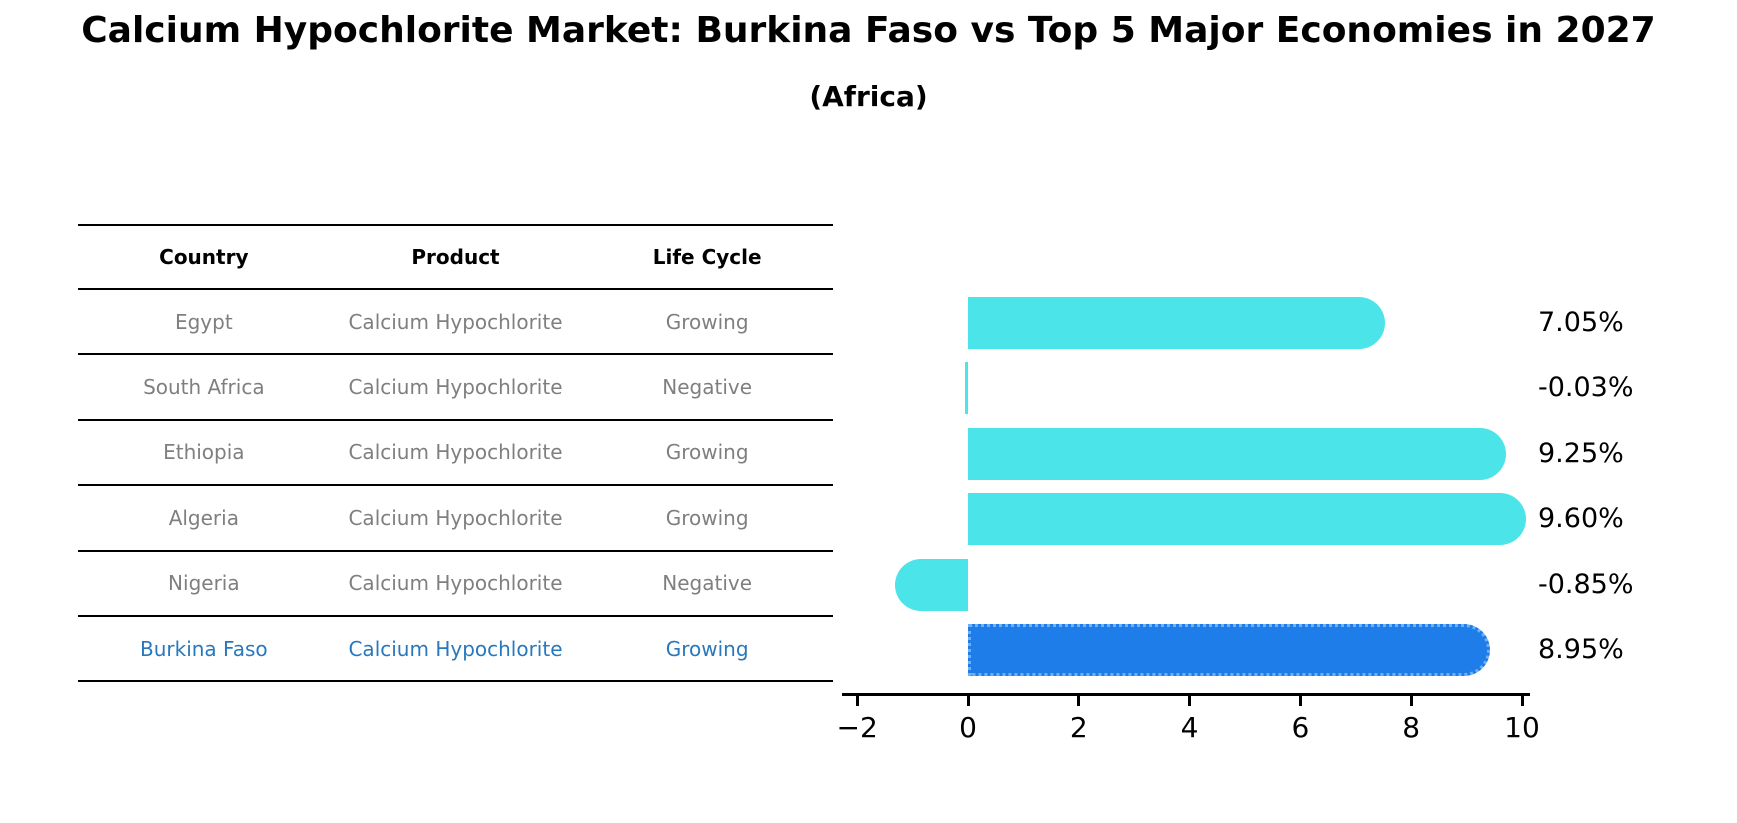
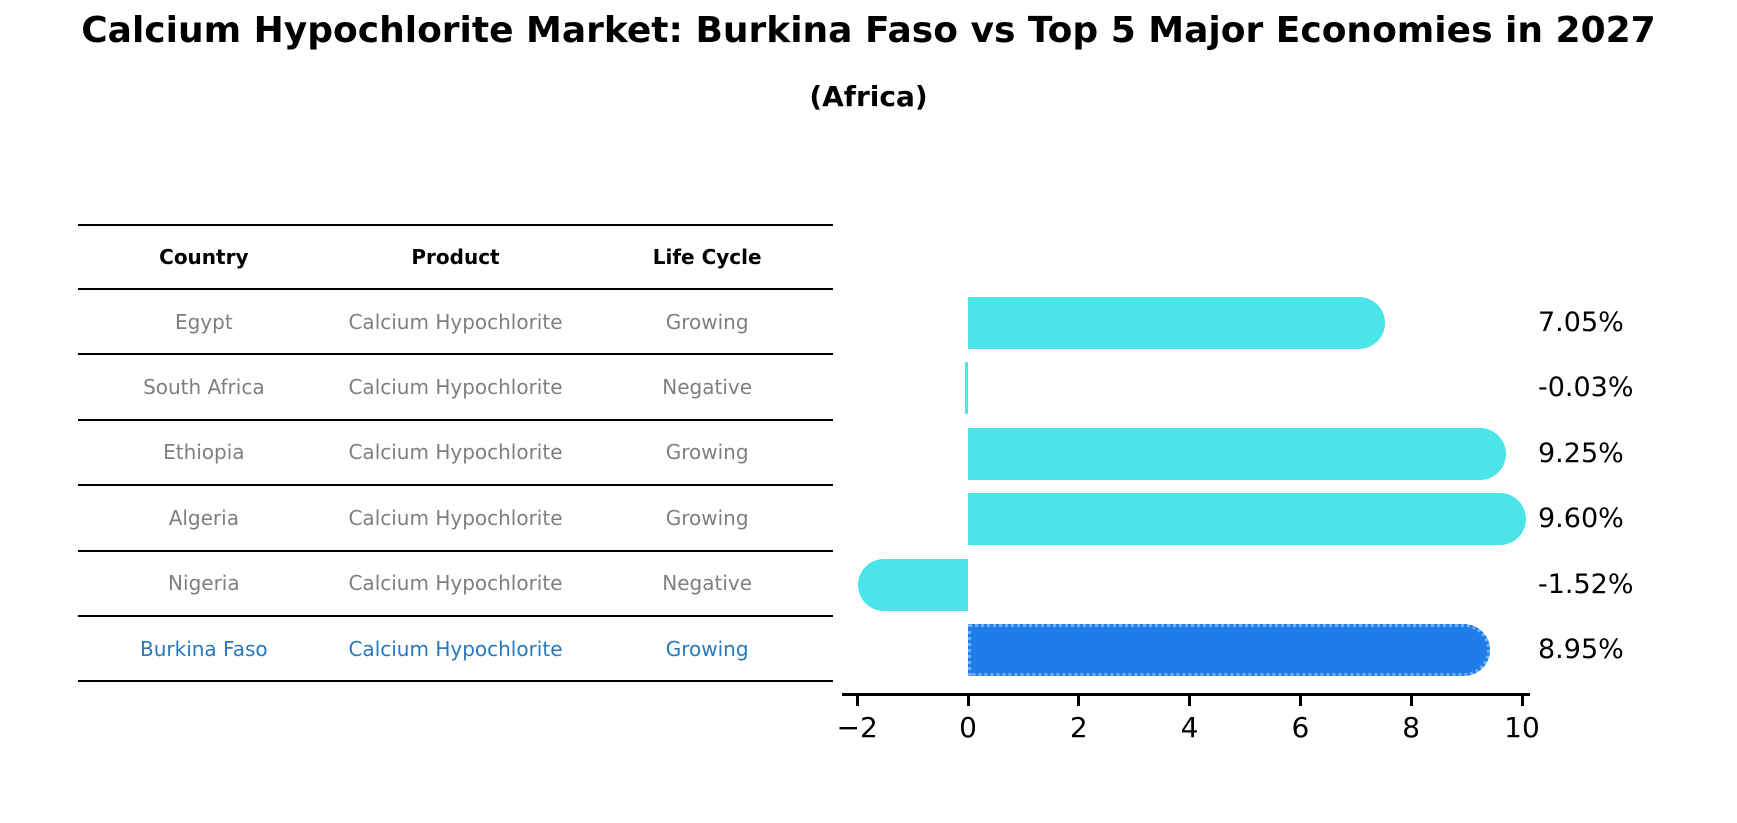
Nigeria: -0.85% -> -1.52%
